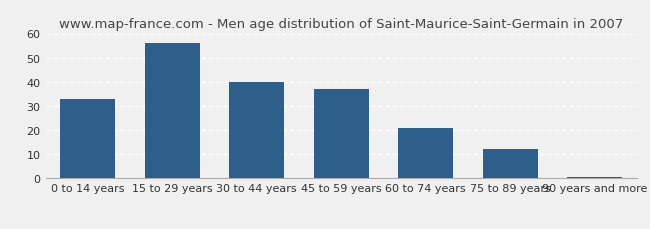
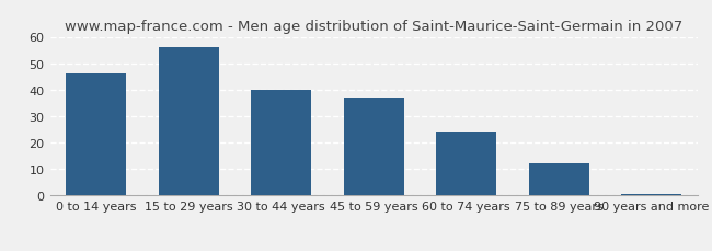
0 to 14 years: 33.0 -> 46.0
60 to 74 years: 21.0 -> 24.0
